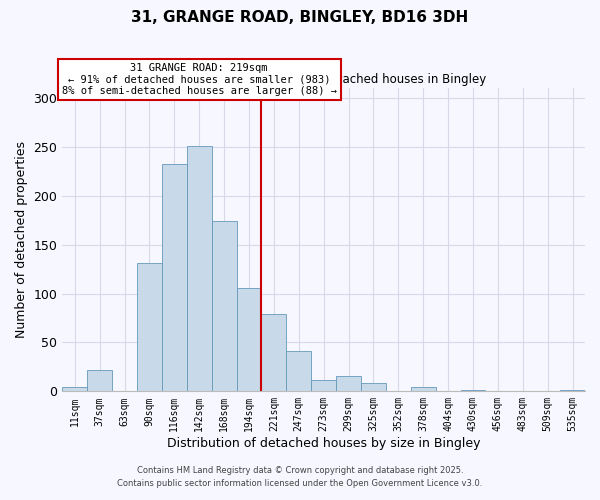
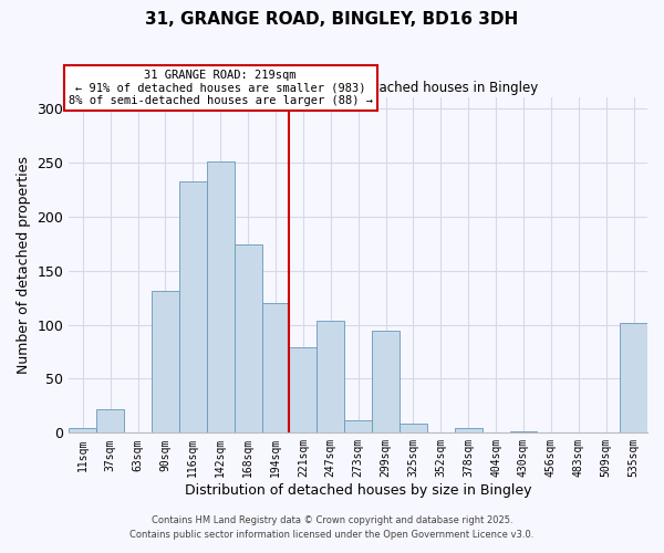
194sqm: 106 -> 120
247sqm: 41 -> 104
299sqm: 16 -> 94
535sqm: 1 -> 102
